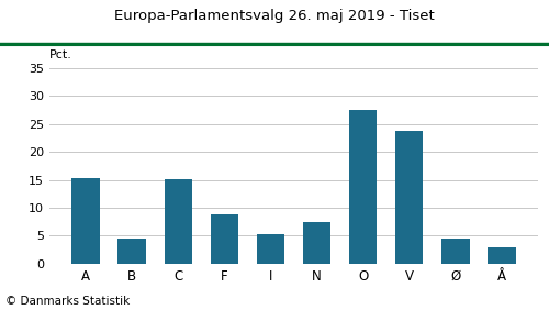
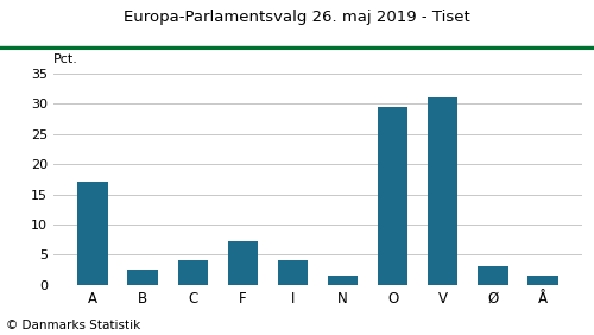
A: 15.4 -> 17.0
B: 4.4 -> 2.5
C: 15.2 -> 4.0
F: 8.8 -> 7.2
I: 5.2 -> 4.0
N: 7.4 -> 1.5
O: 27.6 -> 29.5
V: 23.8 -> 31.0
Ø: 4.4 -> 3.0
Å: 2.8 -> 1.5
